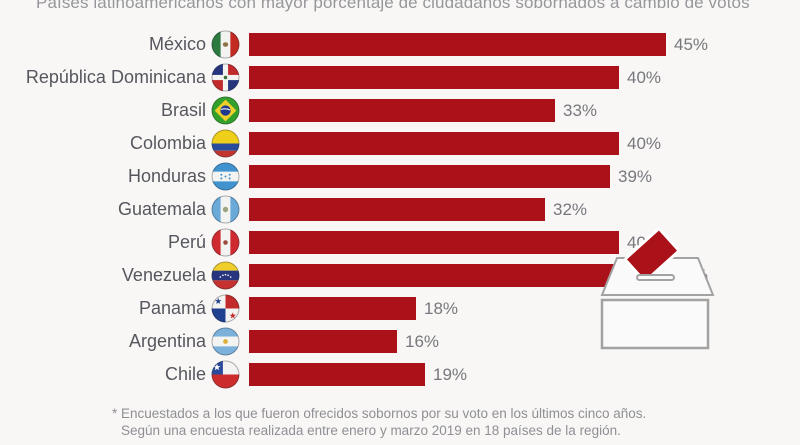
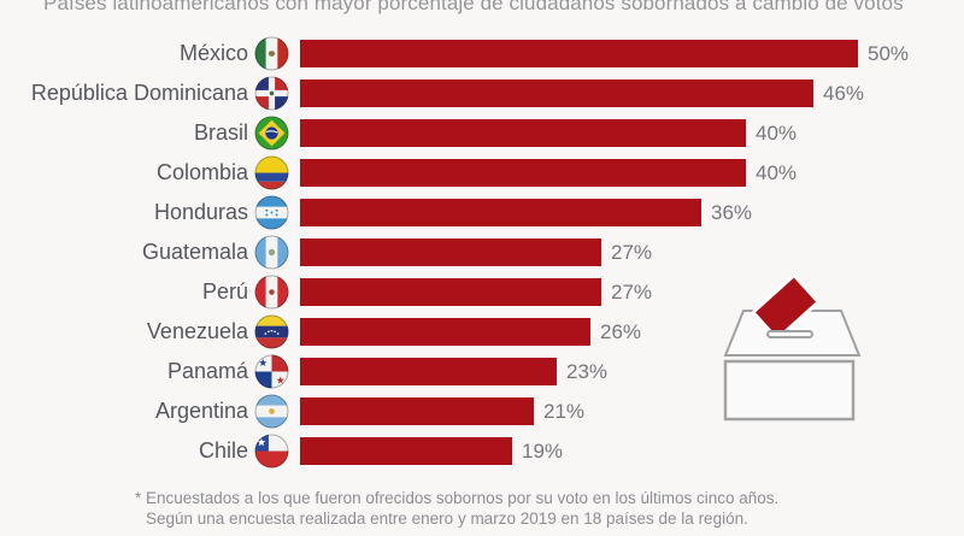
México: 45% -> 50%
República Dominicana: 40% -> 46%
Brasil: 33% -> 40%
Honduras: 39% -> 36%
Guatemala: 32% -> 27%
Perú: 40% -> 27%
Venezuela: 45% -> 26%
Panamá: 18% -> 23%
Argentina: 16% -> 21%
